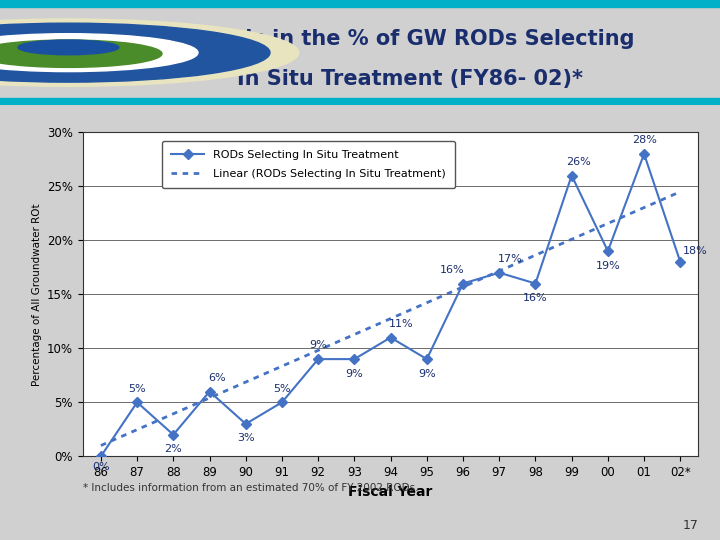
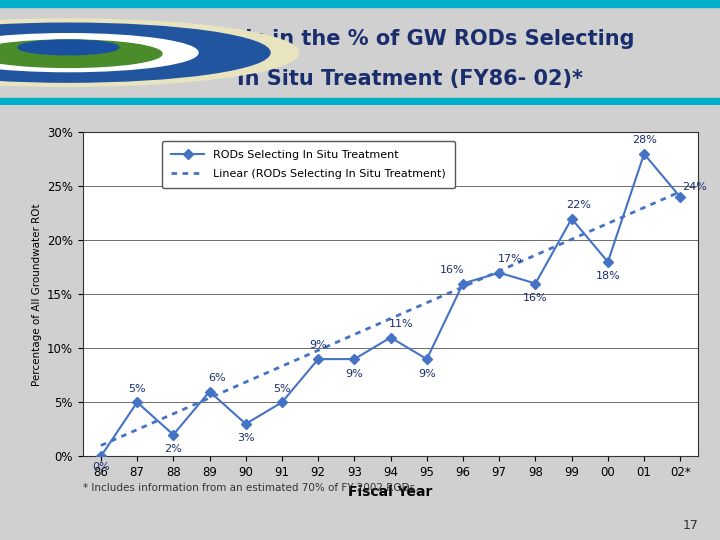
99: 26% -> 22%
00: 19% -> 18%
02*: 18% -> 24%
